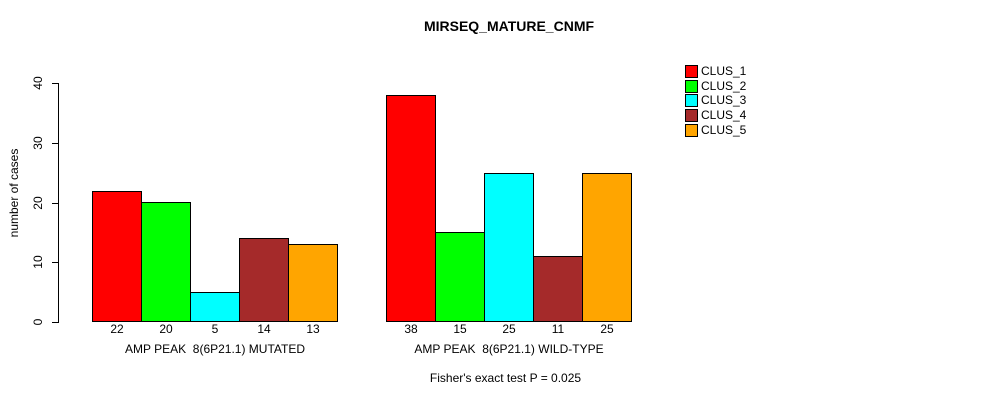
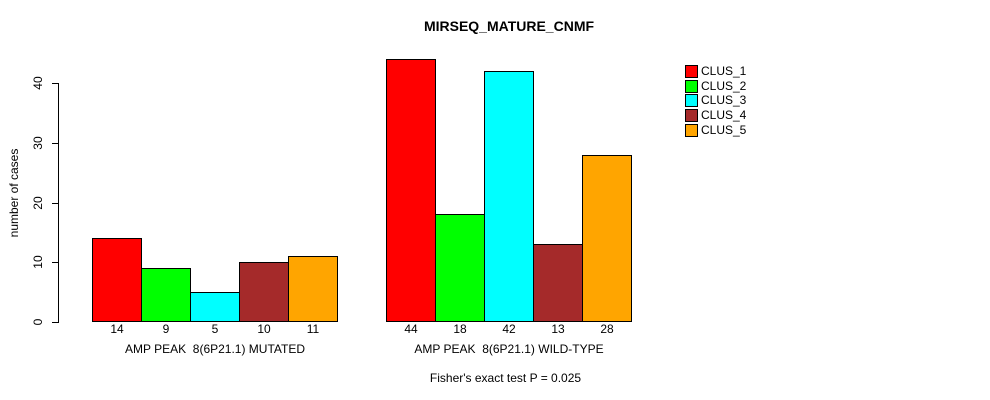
CLUS_1/AMP PEAK 8(6P21.1) MUTATED: 22 -> 14
CLUS_2/AMP PEAK 8(6P21.1) MUTATED: 20 -> 9
CLUS_4/AMP PEAK 8(6P21.1) MUTATED: 14 -> 10
CLUS_5/AMP PEAK 8(6P21.1) MUTATED: 13 -> 11
CLUS_1/AMP PEAK 8(6P21.1) WILD-TYPE: 38 -> 44
CLUS_2/AMP PEAK 8(6P21.1) WILD-TYPE: 15 -> 18
CLUS_3/AMP PEAK 8(6P21.1) WILD-TYPE: 25 -> 42
CLUS_4/AMP PEAK 8(6P21.1) WILD-TYPE: 11 -> 13
CLUS_5/AMP PEAK 8(6P21.1) WILD-TYPE: 25 -> 28
